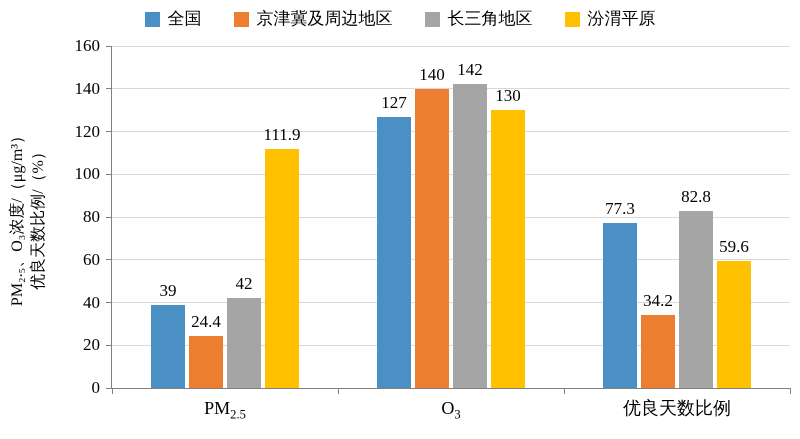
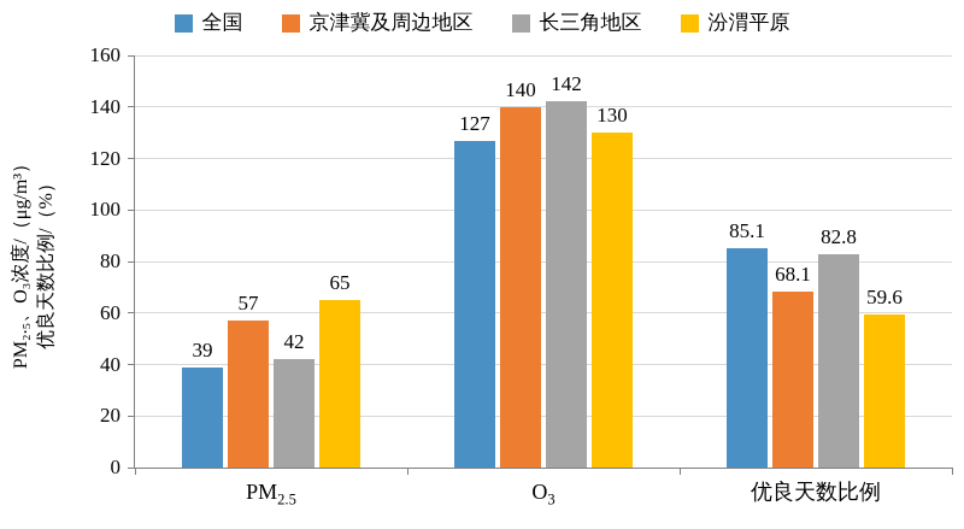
京津冀及周边地区/PM2.5: 24.4 -> 57
汾渭平原/PM2.5: 111.9 -> 65
全国/优良天数比例: 77.3 -> 85.1
京津冀及周边地区/优良天数比例: 34.2 -> 68.1
